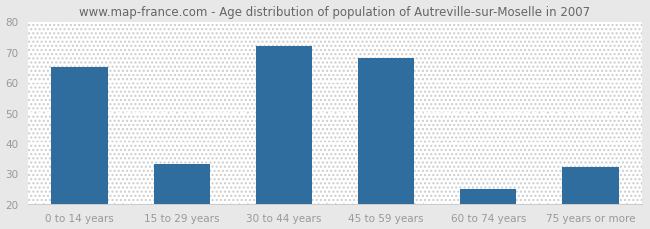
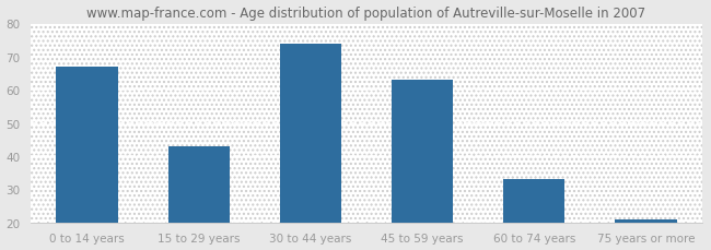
0 to 14 years: 65 -> 67
15 to 29 years: 33 -> 43
30 to 44 years: 72 -> 74
45 to 59 years: 68 -> 63
60 to 74 years: 25 -> 33
75 years or more: 32 -> 21
